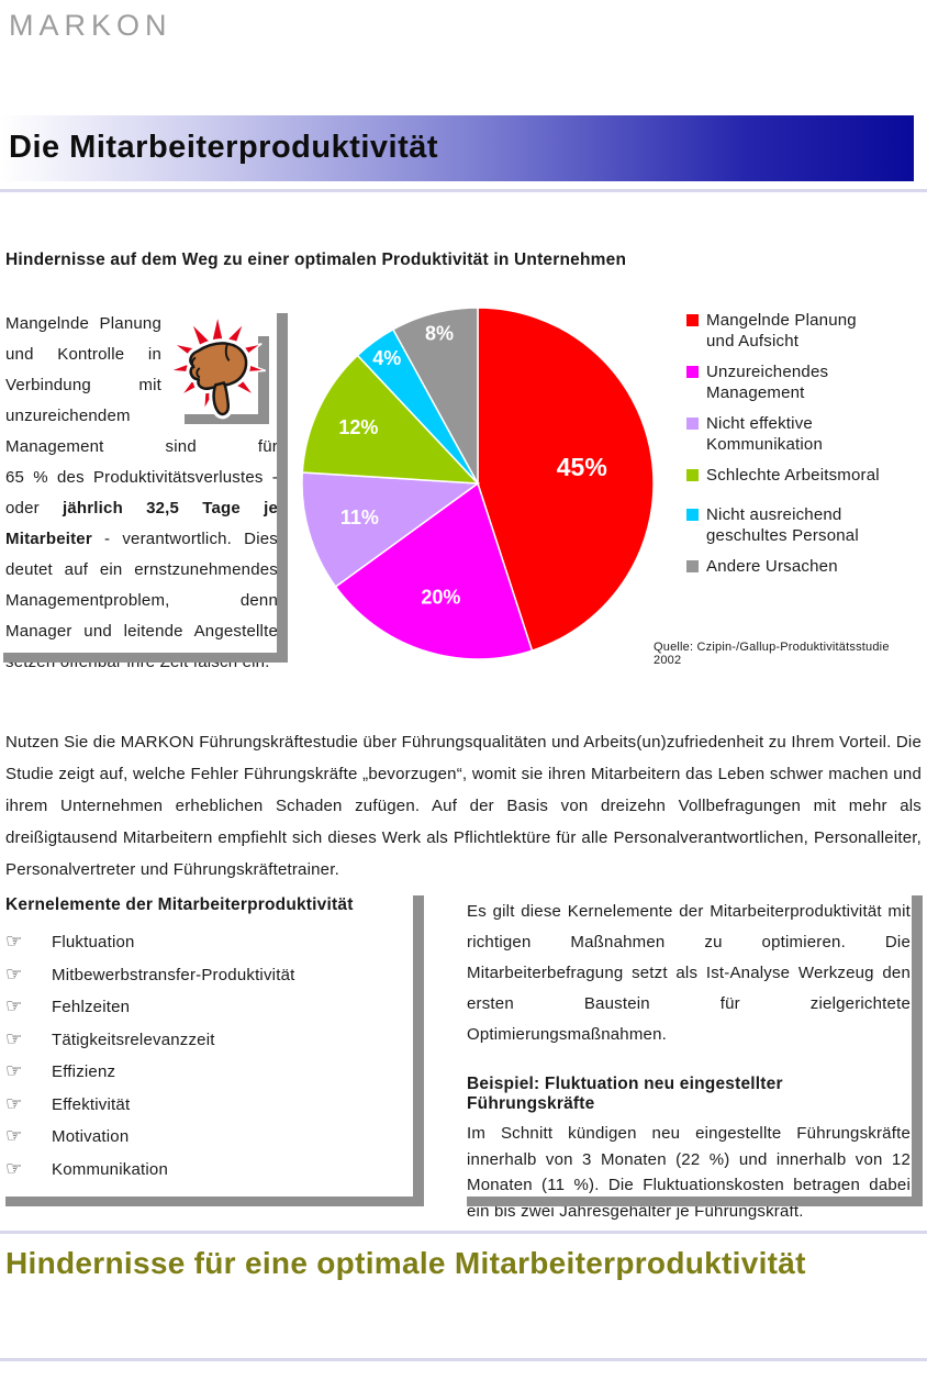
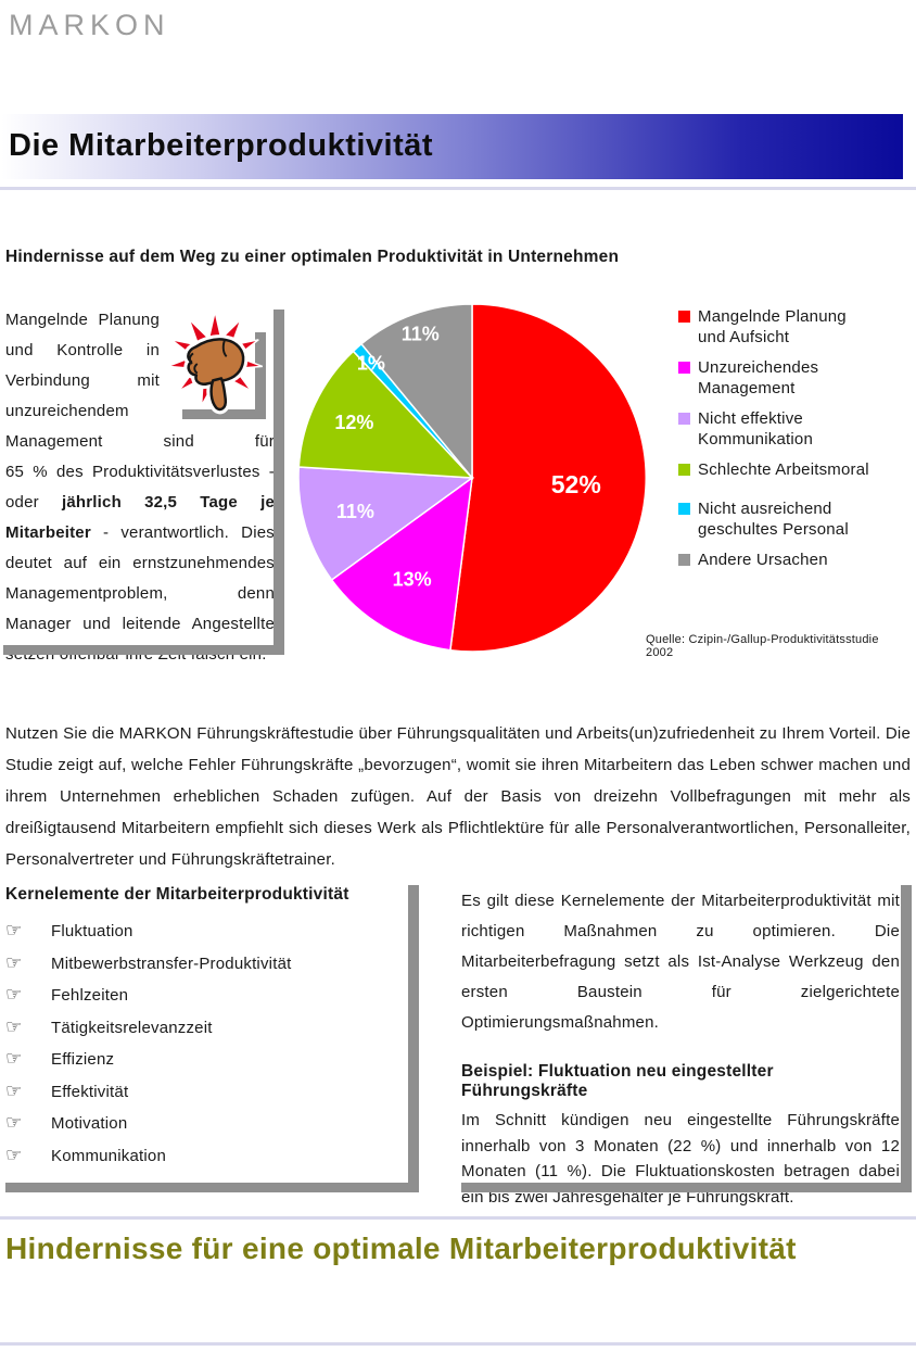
Mangelnde Planung und Aufsicht: 45% -> 52%
Unzureichendes Management: 20% -> 13%
Nicht ausreichend geschultes Personal: 4% -> 1%
Andere Ursachen: 8% -> 11%
